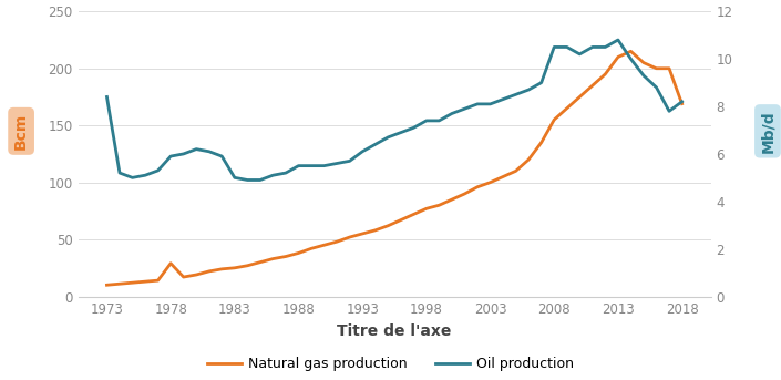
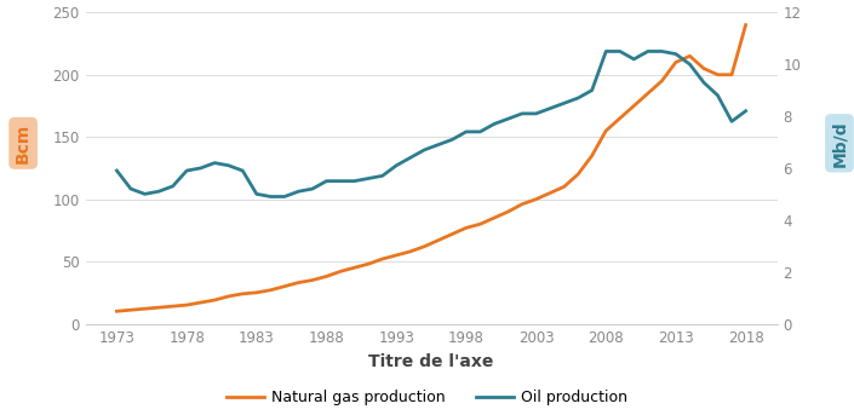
Oil production/1973: 8.4 -> 5.9
Natural gas production/1978: 29 -> 15
Oil production/2013: 10.8 -> 10.4
Natural gas production/2018: 169 -> 240
